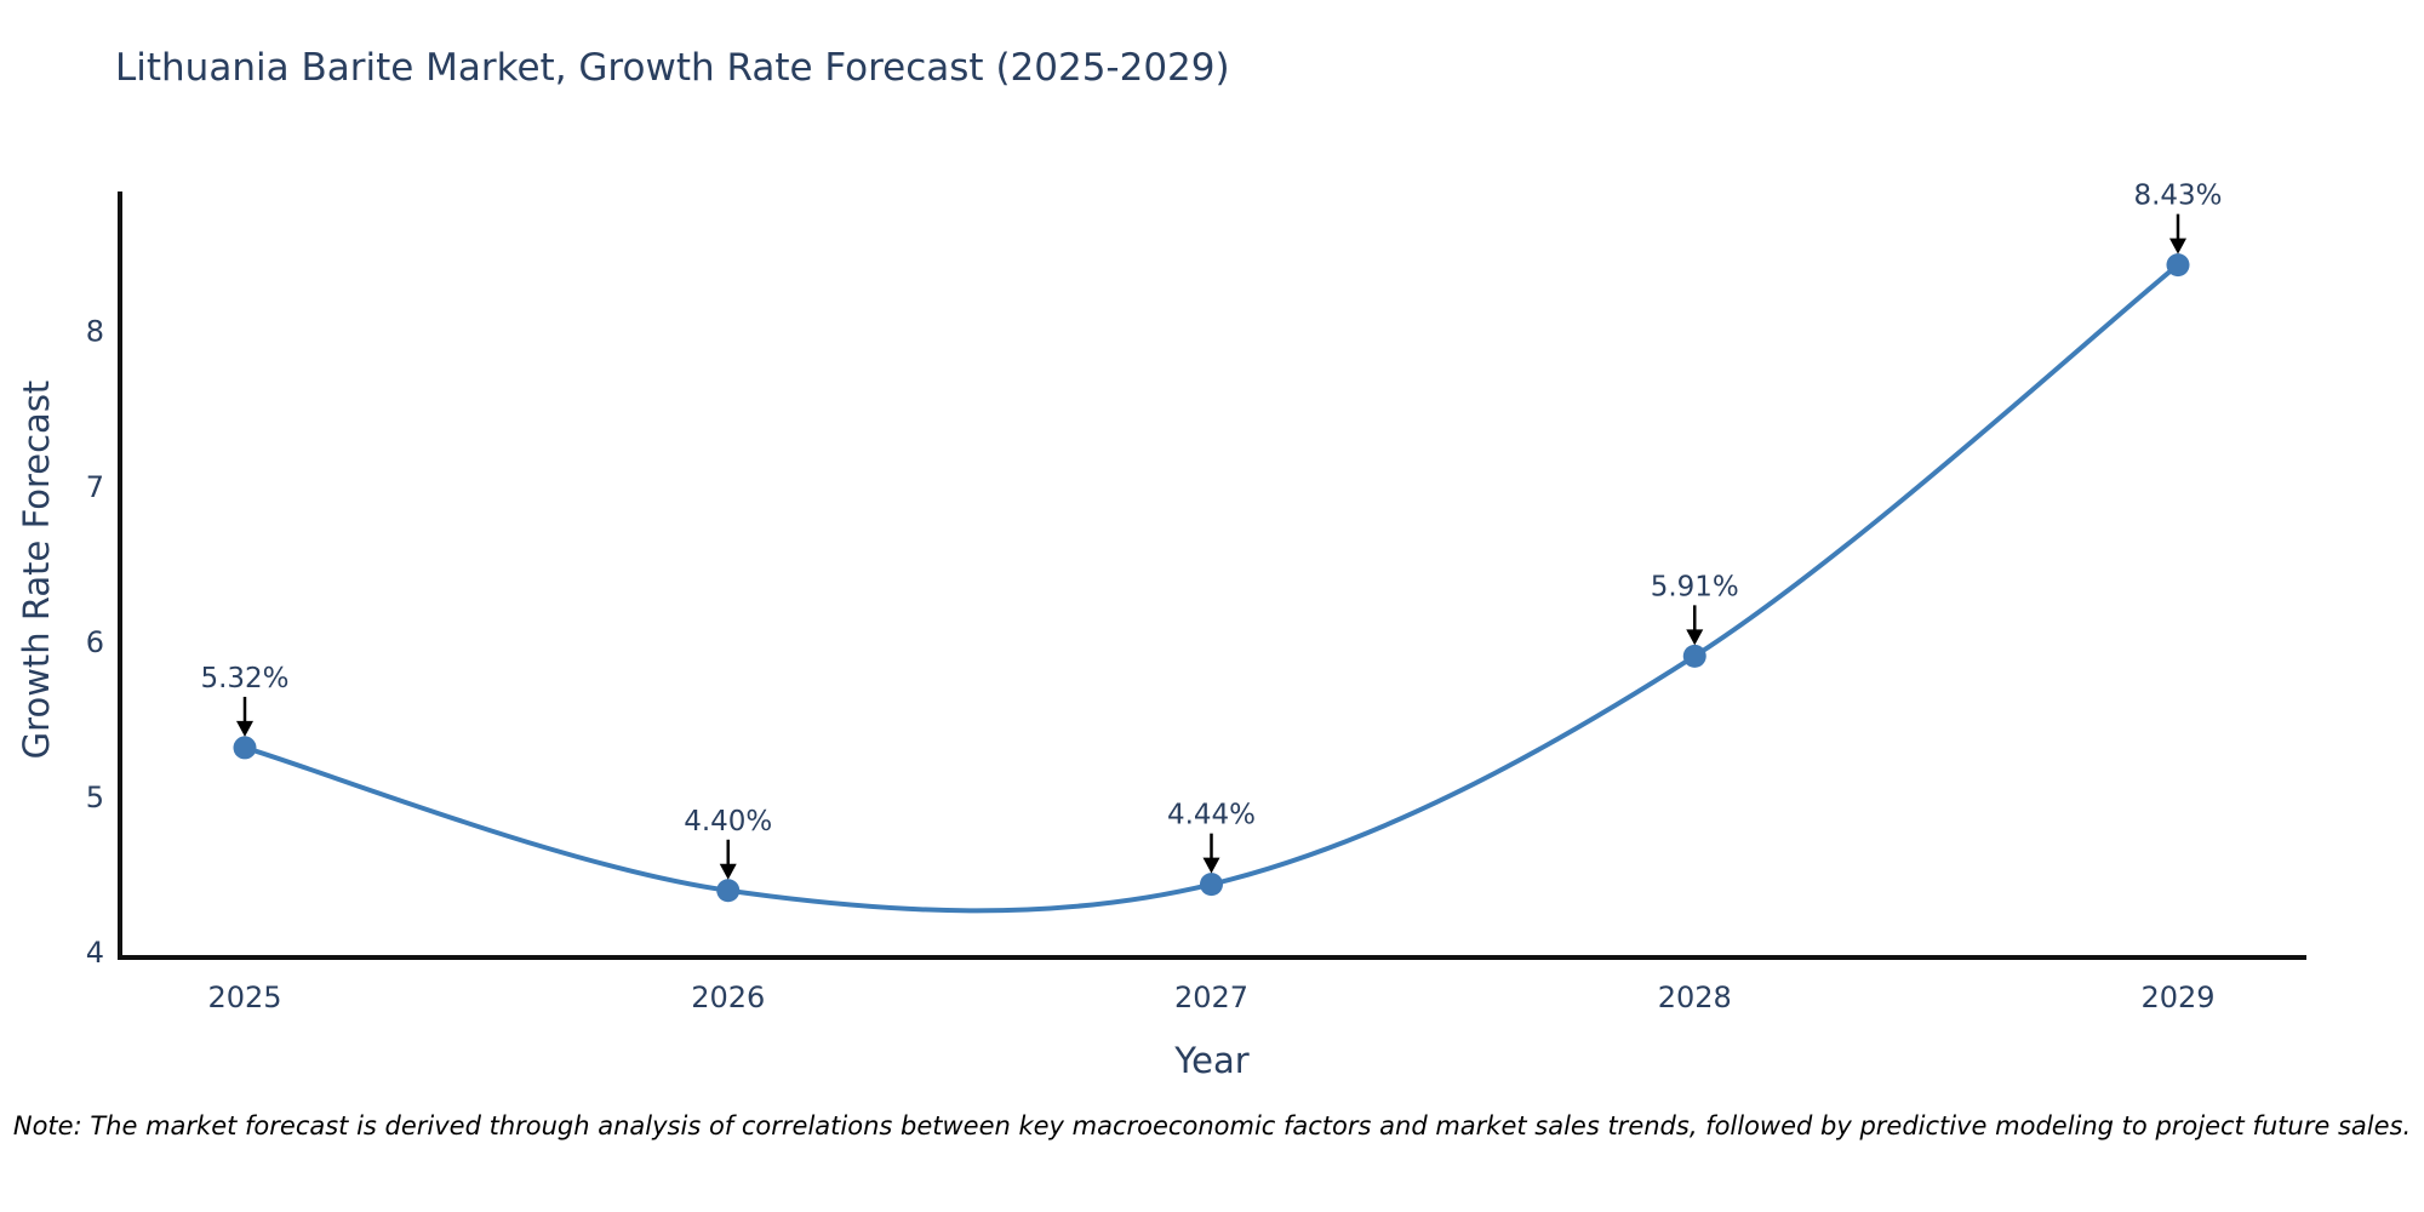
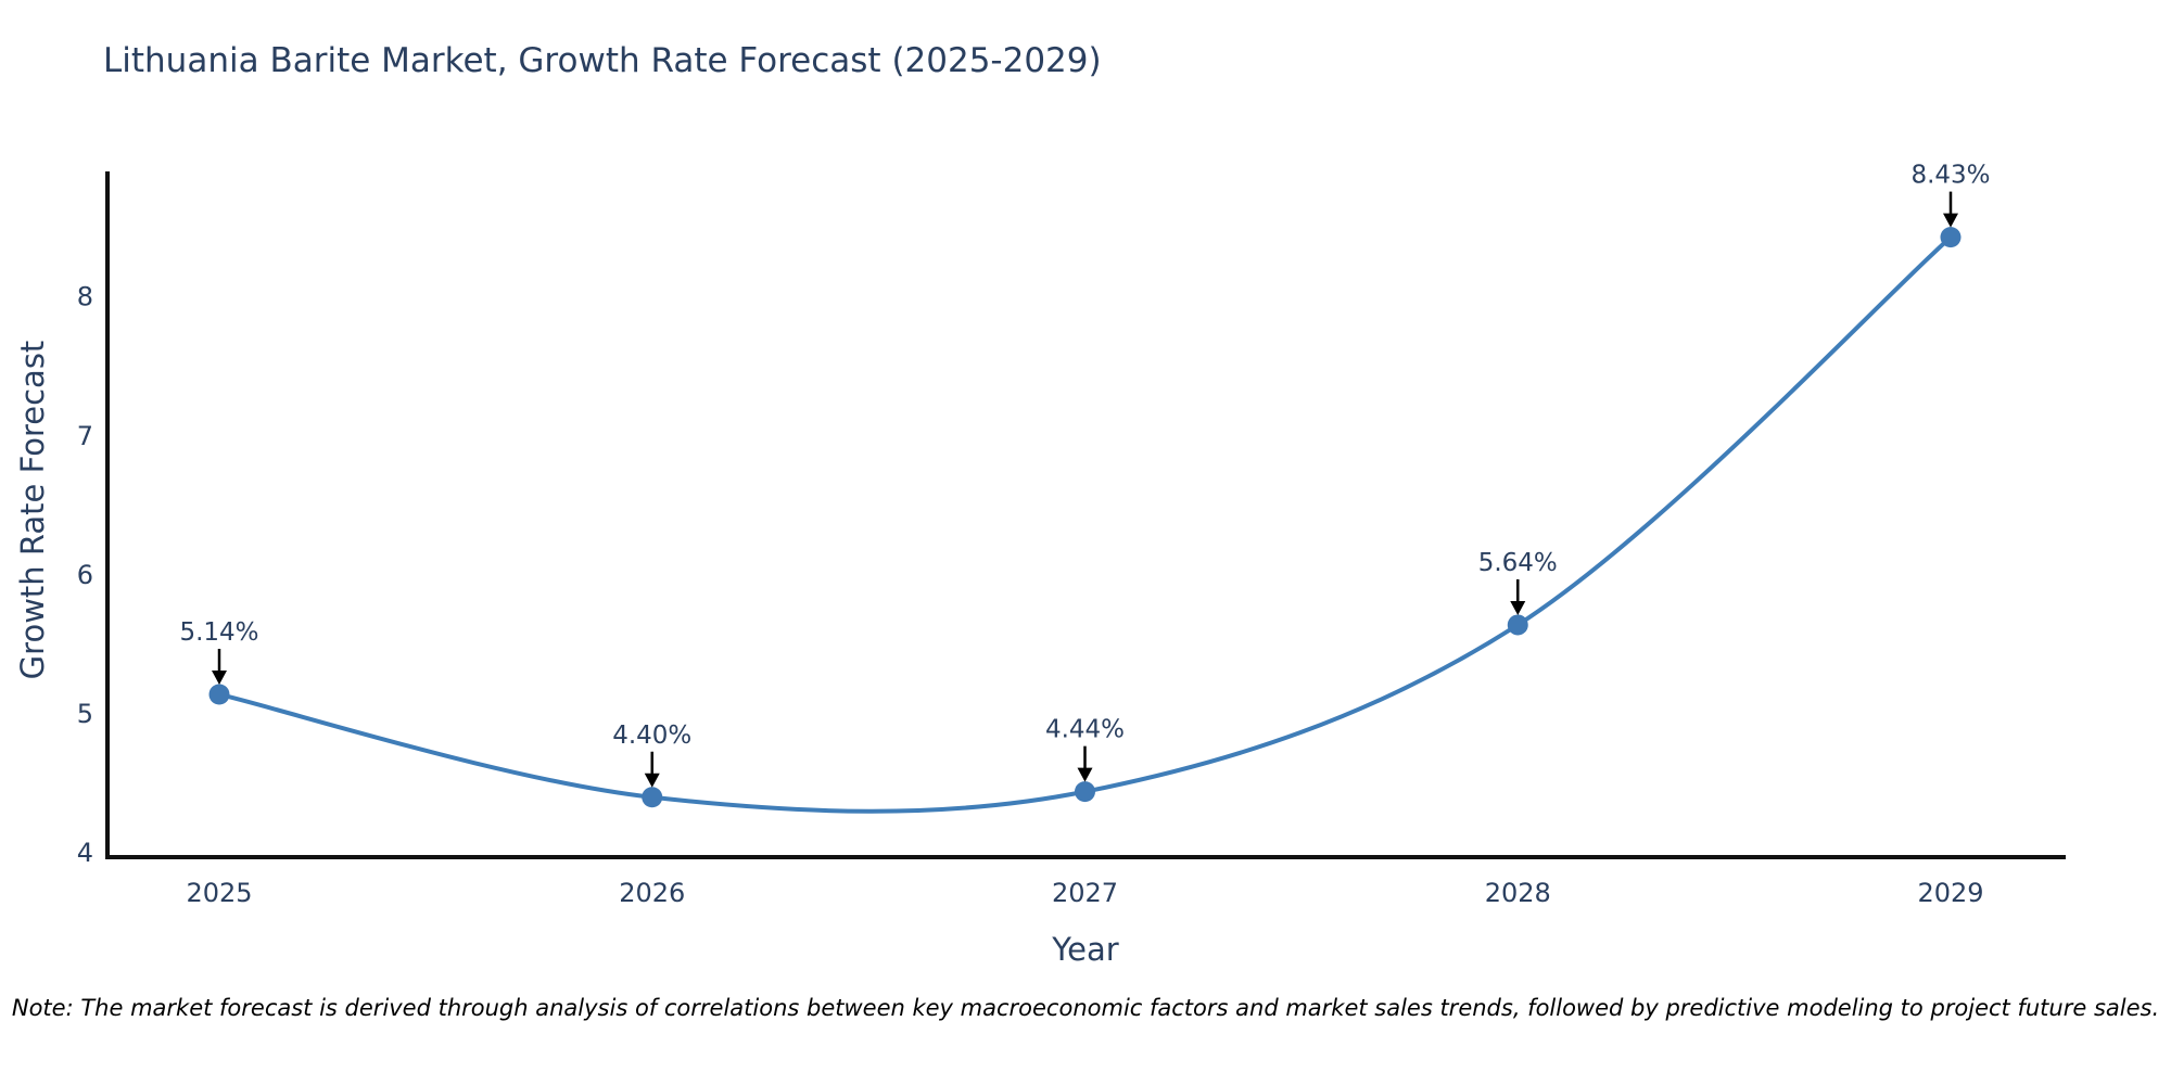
2025: 5.32% -> 5.14%
2028: 5.91% -> 5.64%
